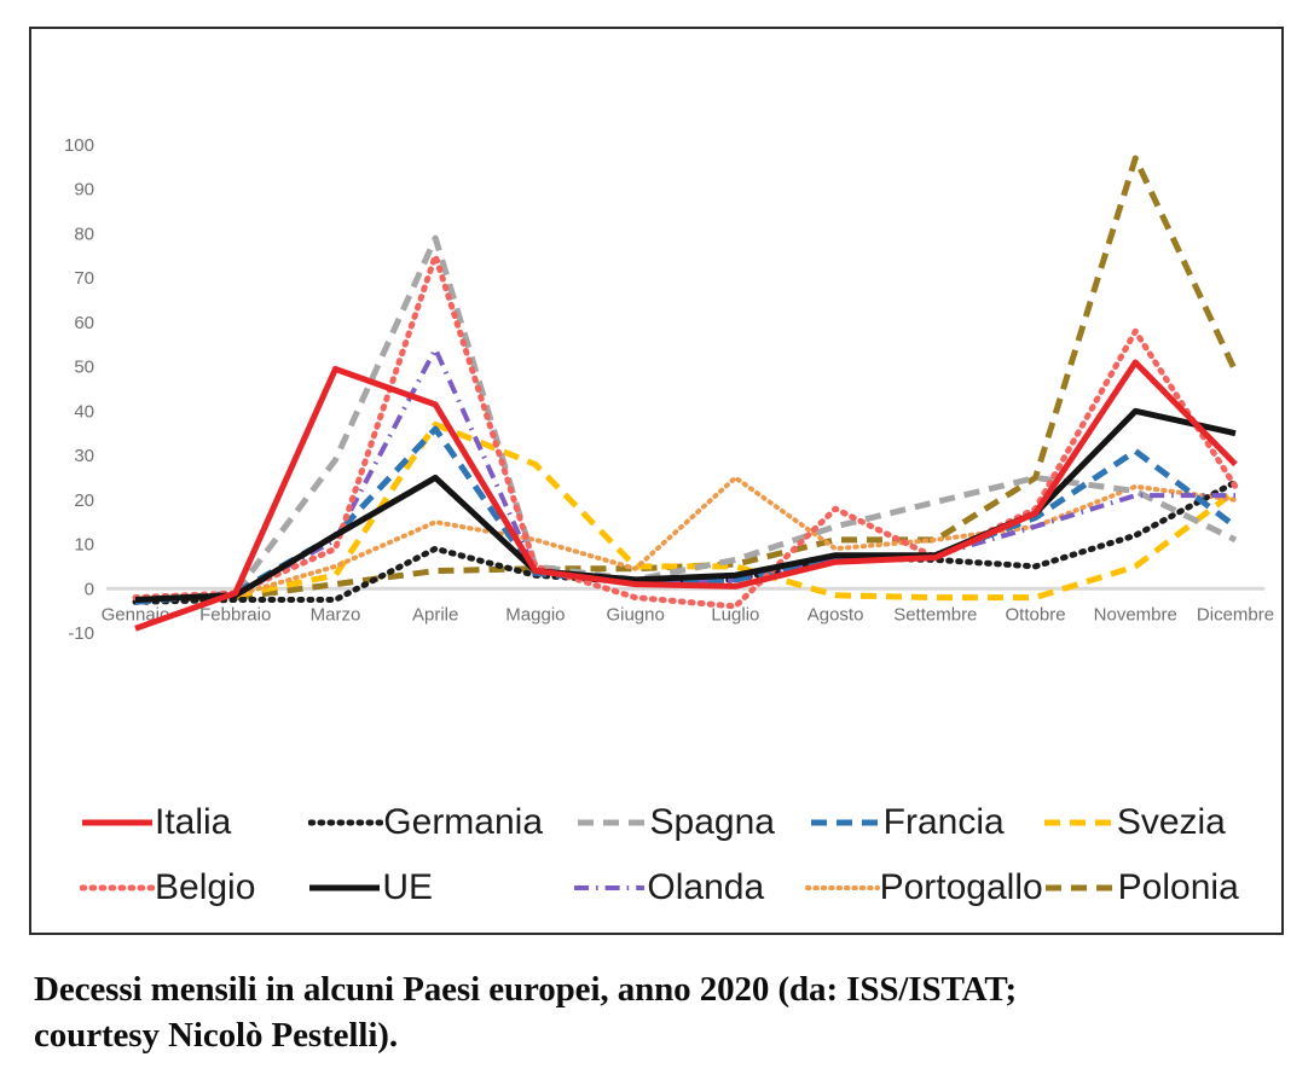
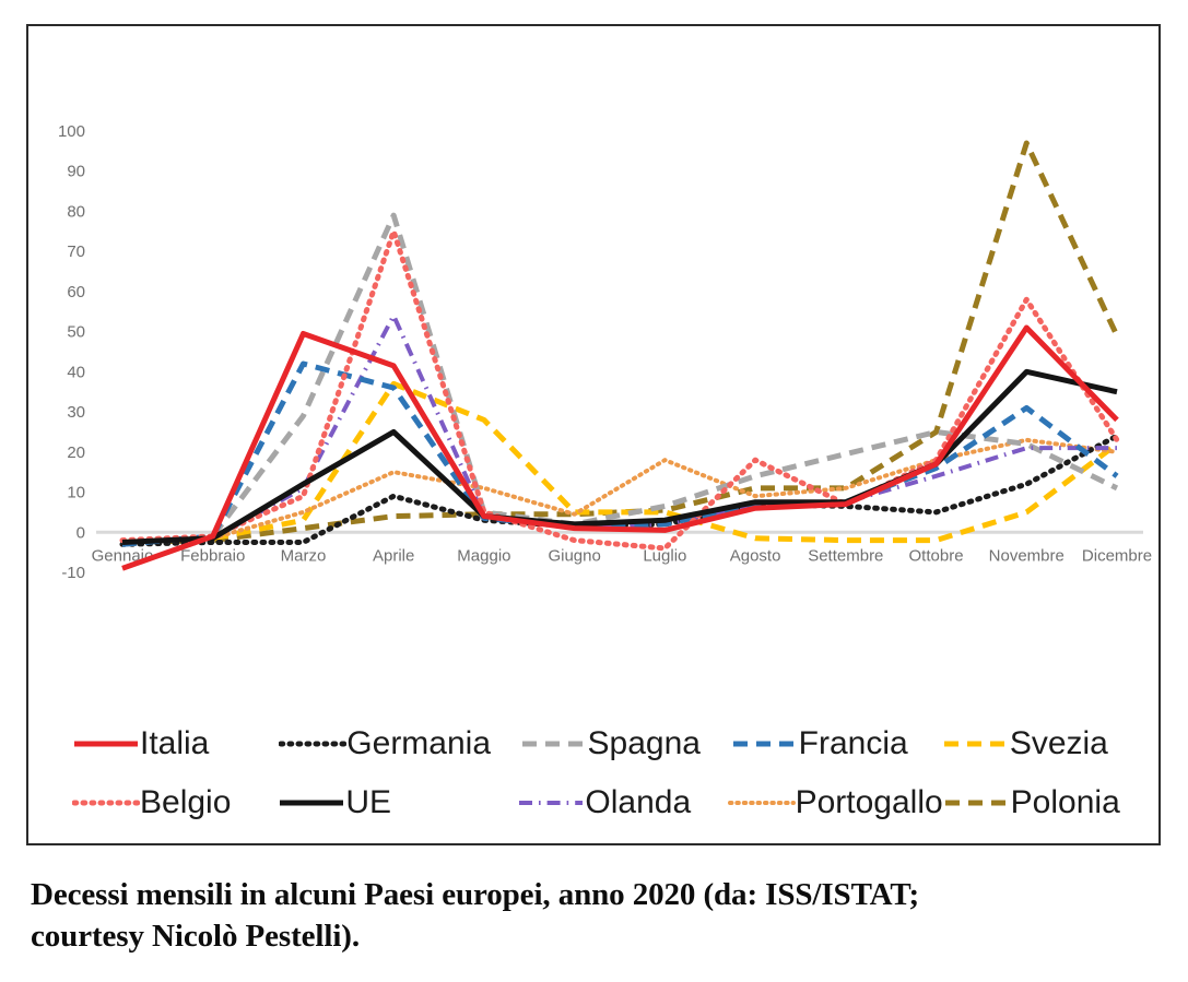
Francia/Marzo: 12 -> 42
Portogallo/Luglio: 25 -> 18
Portogallo/Ottobre: 14 -> 18
